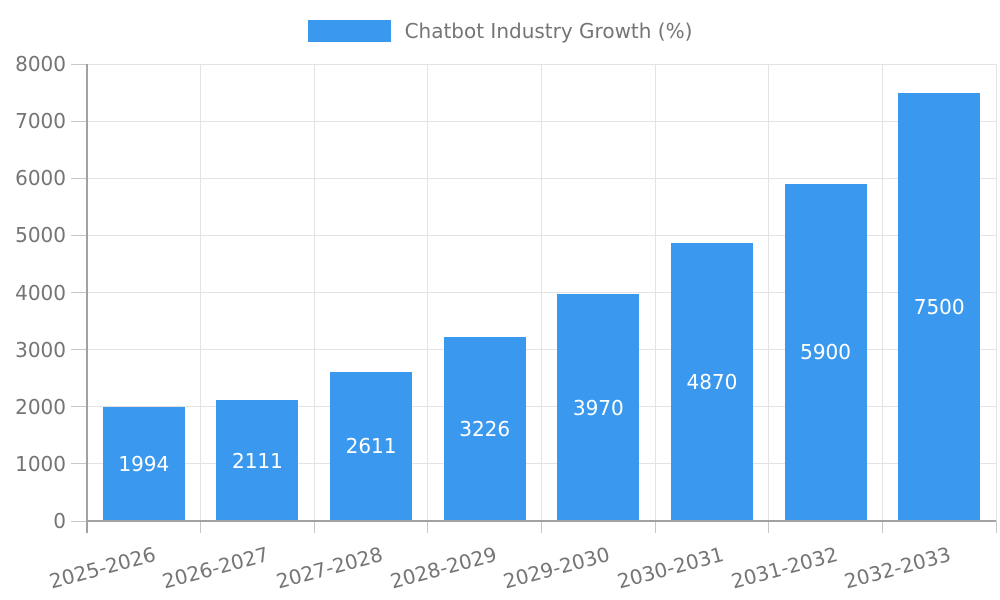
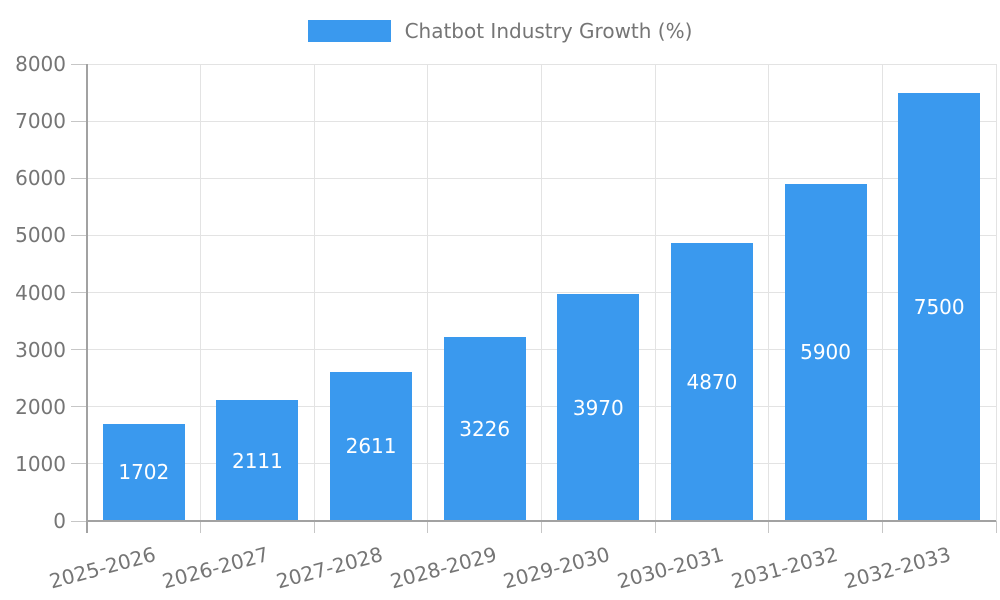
2025-2026: 1994 -> 1702
